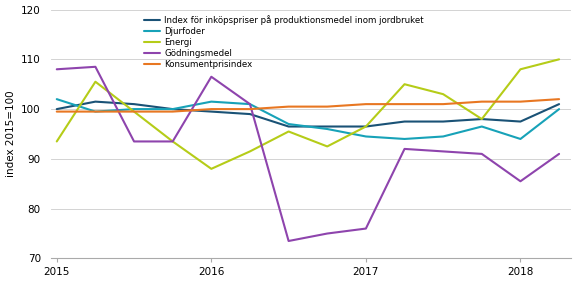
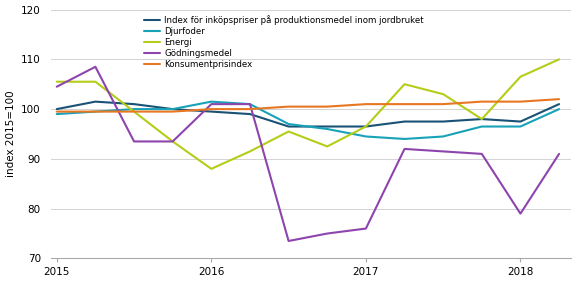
Djurfoder/2015: 102.0 -> 99.0
Energi/2015: 93.5 -> 105.5
Gödningsmedel/2015: 108.0 -> 104.5
Gödningsmedel/2016: 106.5 -> 101.0
Djurfoder/2018: 94.0 -> 96.5
Energi/2018: 108.0 -> 106.5
Gödningsmedel/2018: 85.5 -> 79.0
